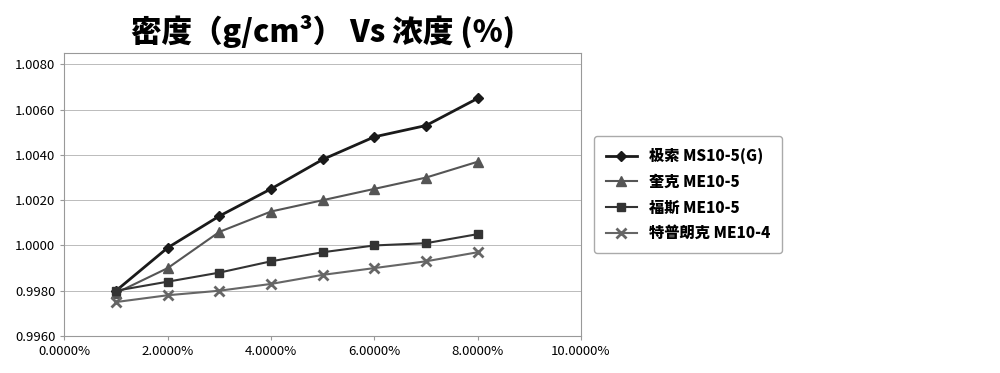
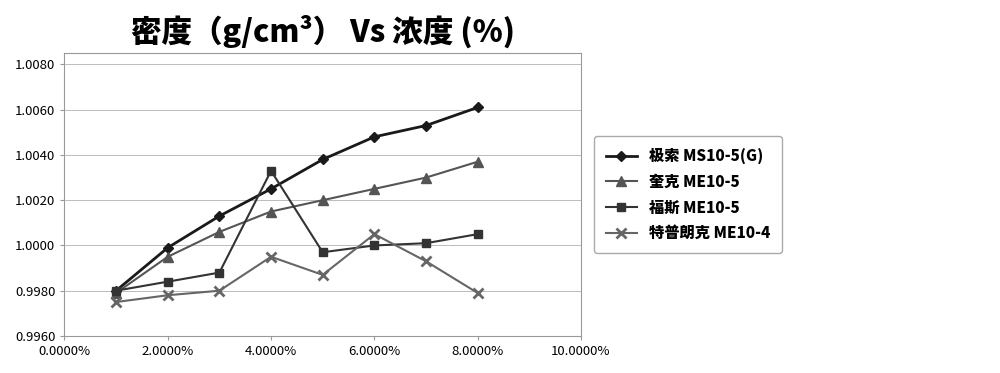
奎克 ME10-5/2.0000%: 0.9990 -> 0.9995
福斯 ME10-5/4.0000%: 0.9993 -> 1.0033
特普朗克 ME10-4/4.0000%: 0.9983 -> 0.9995
特普朗克 ME10-4/6.0000%: 0.9990 -> 1.0005
极索 MS10-5(G)/8.0000%: 1.0065 -> 1.0061
特普朗克 ME10-4/8.0000%: 0.9997 -> 0.9979
